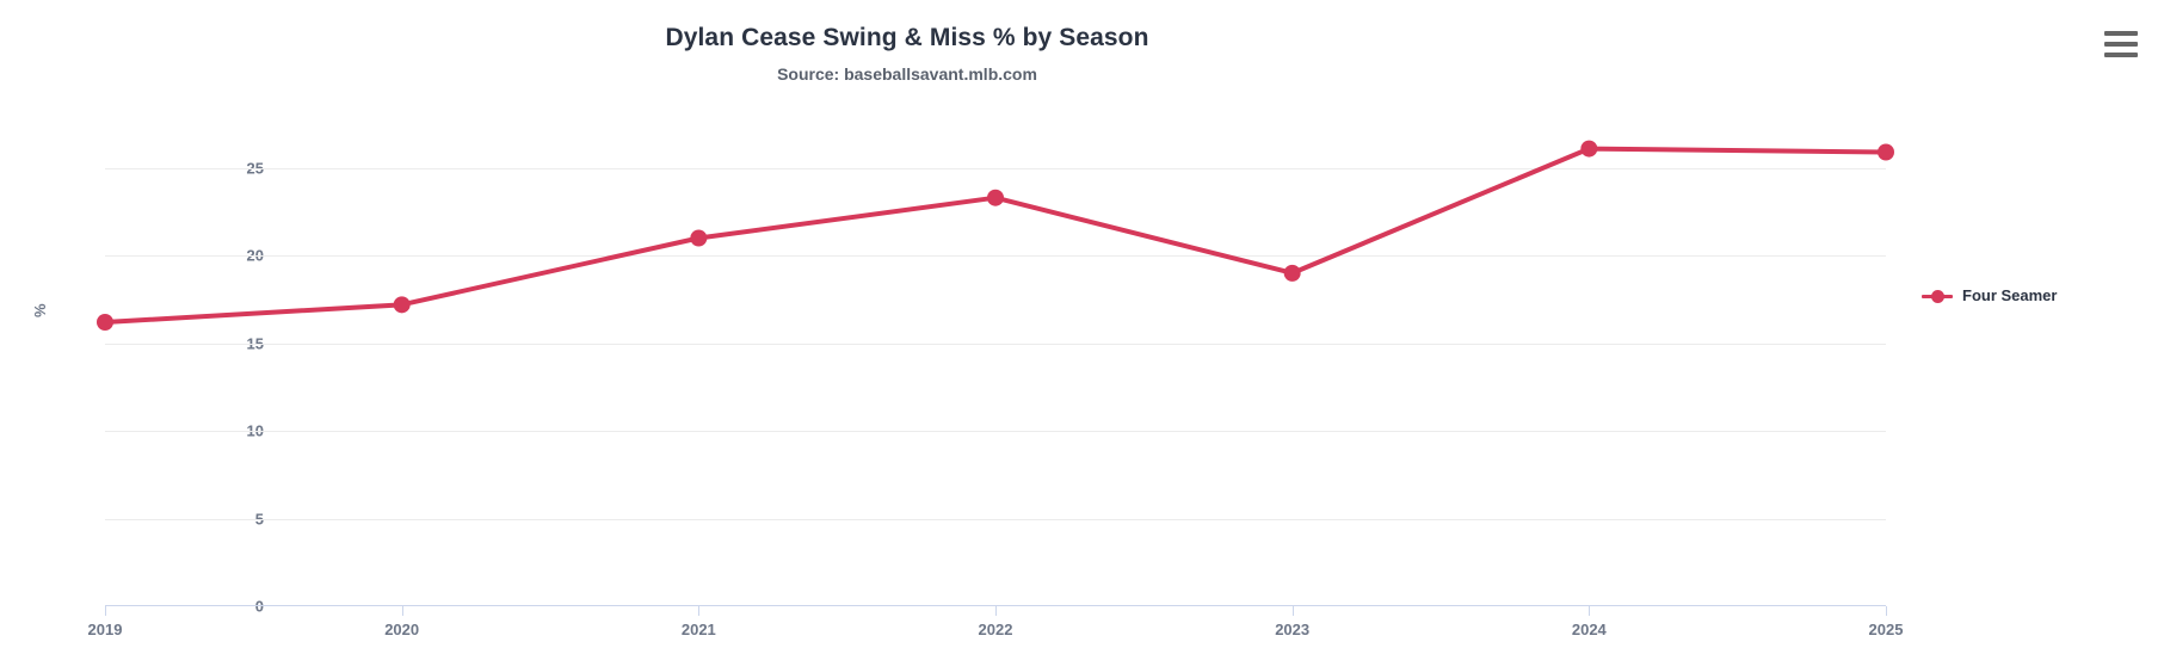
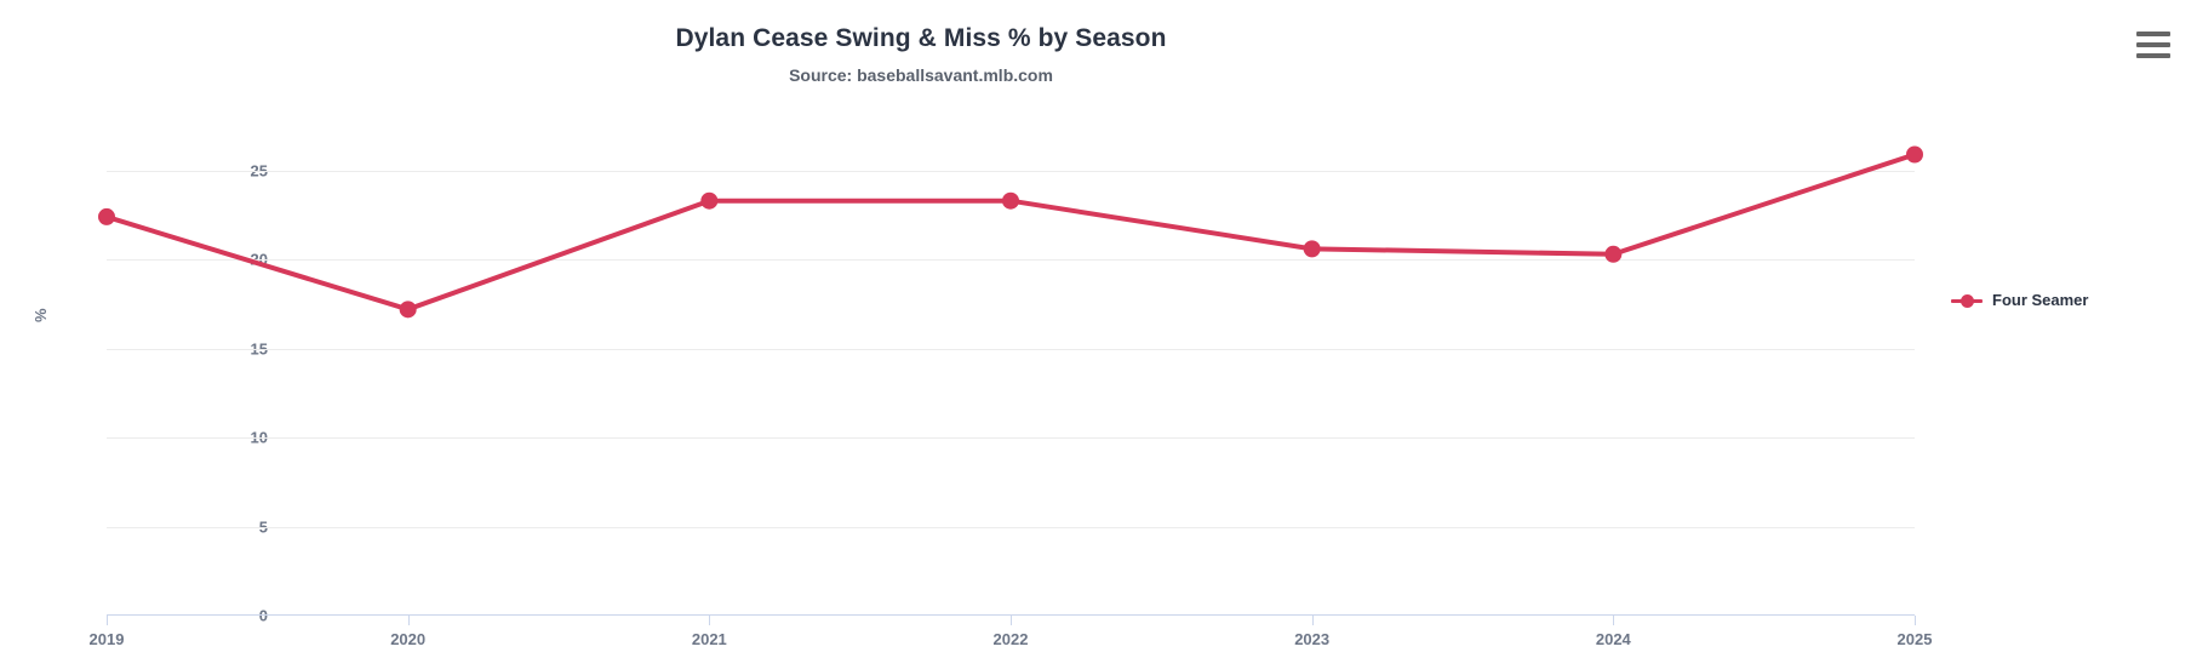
2019: 16.2 -> 22.4
2021: 21.0 -> 23.3
2023: 19.0 -> 20.6
2024: 26.1 -> 20.3
